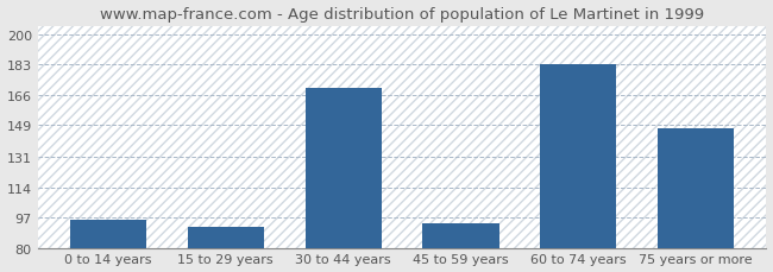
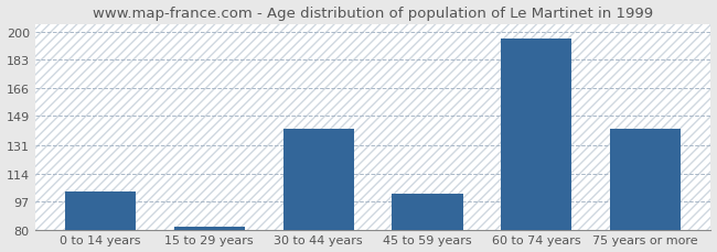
0 to 14 years: 96 -> 103
15 to 29 years: 92 -> 82
30 to 44 years: 170 -> 141
45 to 59 years: 94 -> 102
60 to 74 years: 183 -> 196
75 years or more: 147 -> 141
